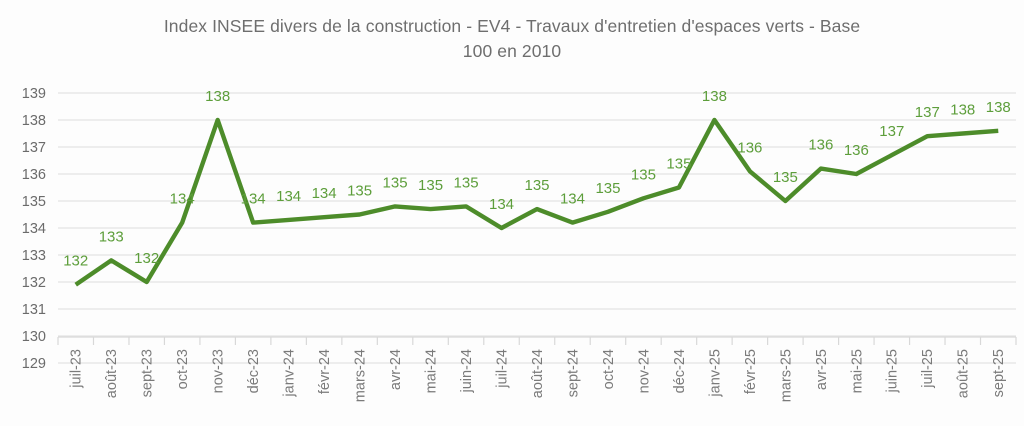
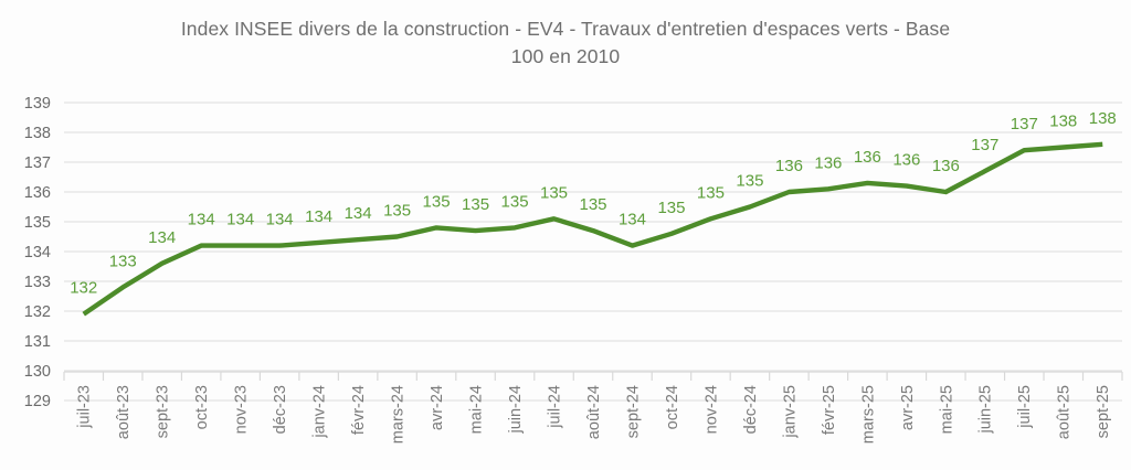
sept-23: 132 -> 134
nov-23: 138 -> 134
juil-24: 134 -> 135
janv-25: 138 -> 136
mars-25: 135 -> 136
